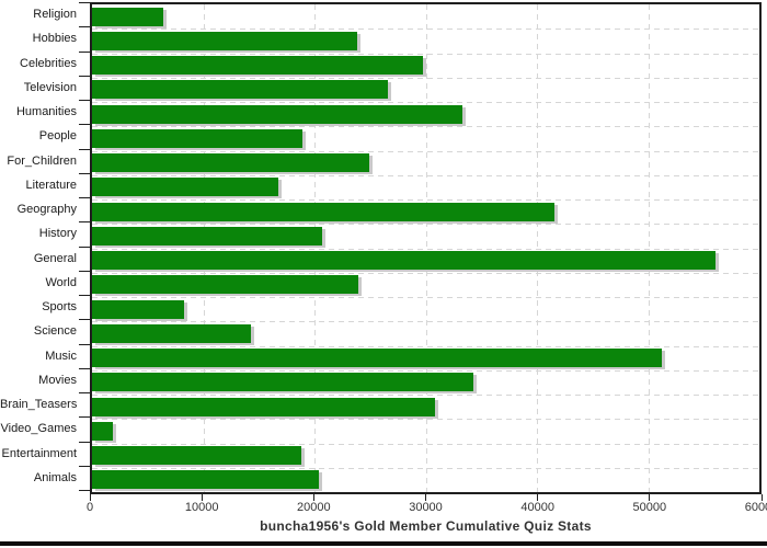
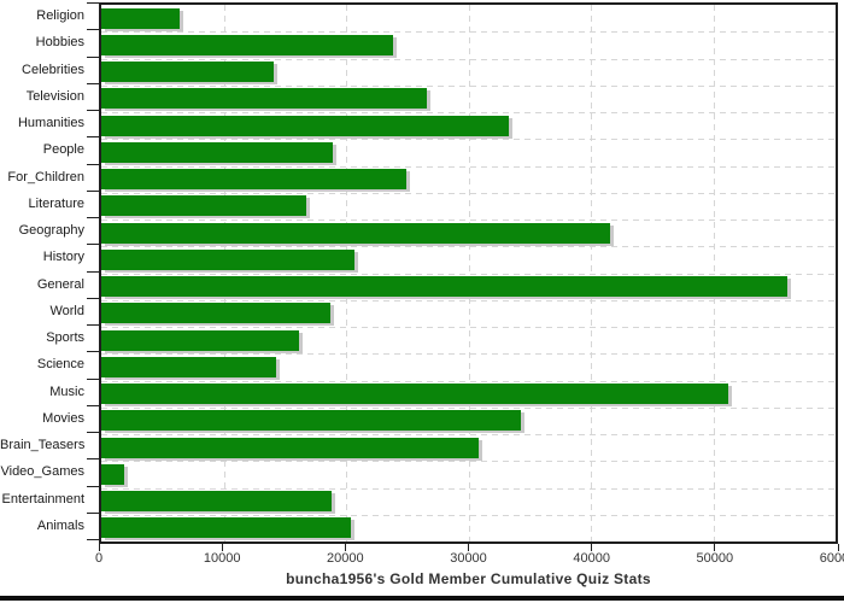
Celebrities: 29800 -> 14100
World: 23900 -> 18700
Sports: 8300 -> 16200
